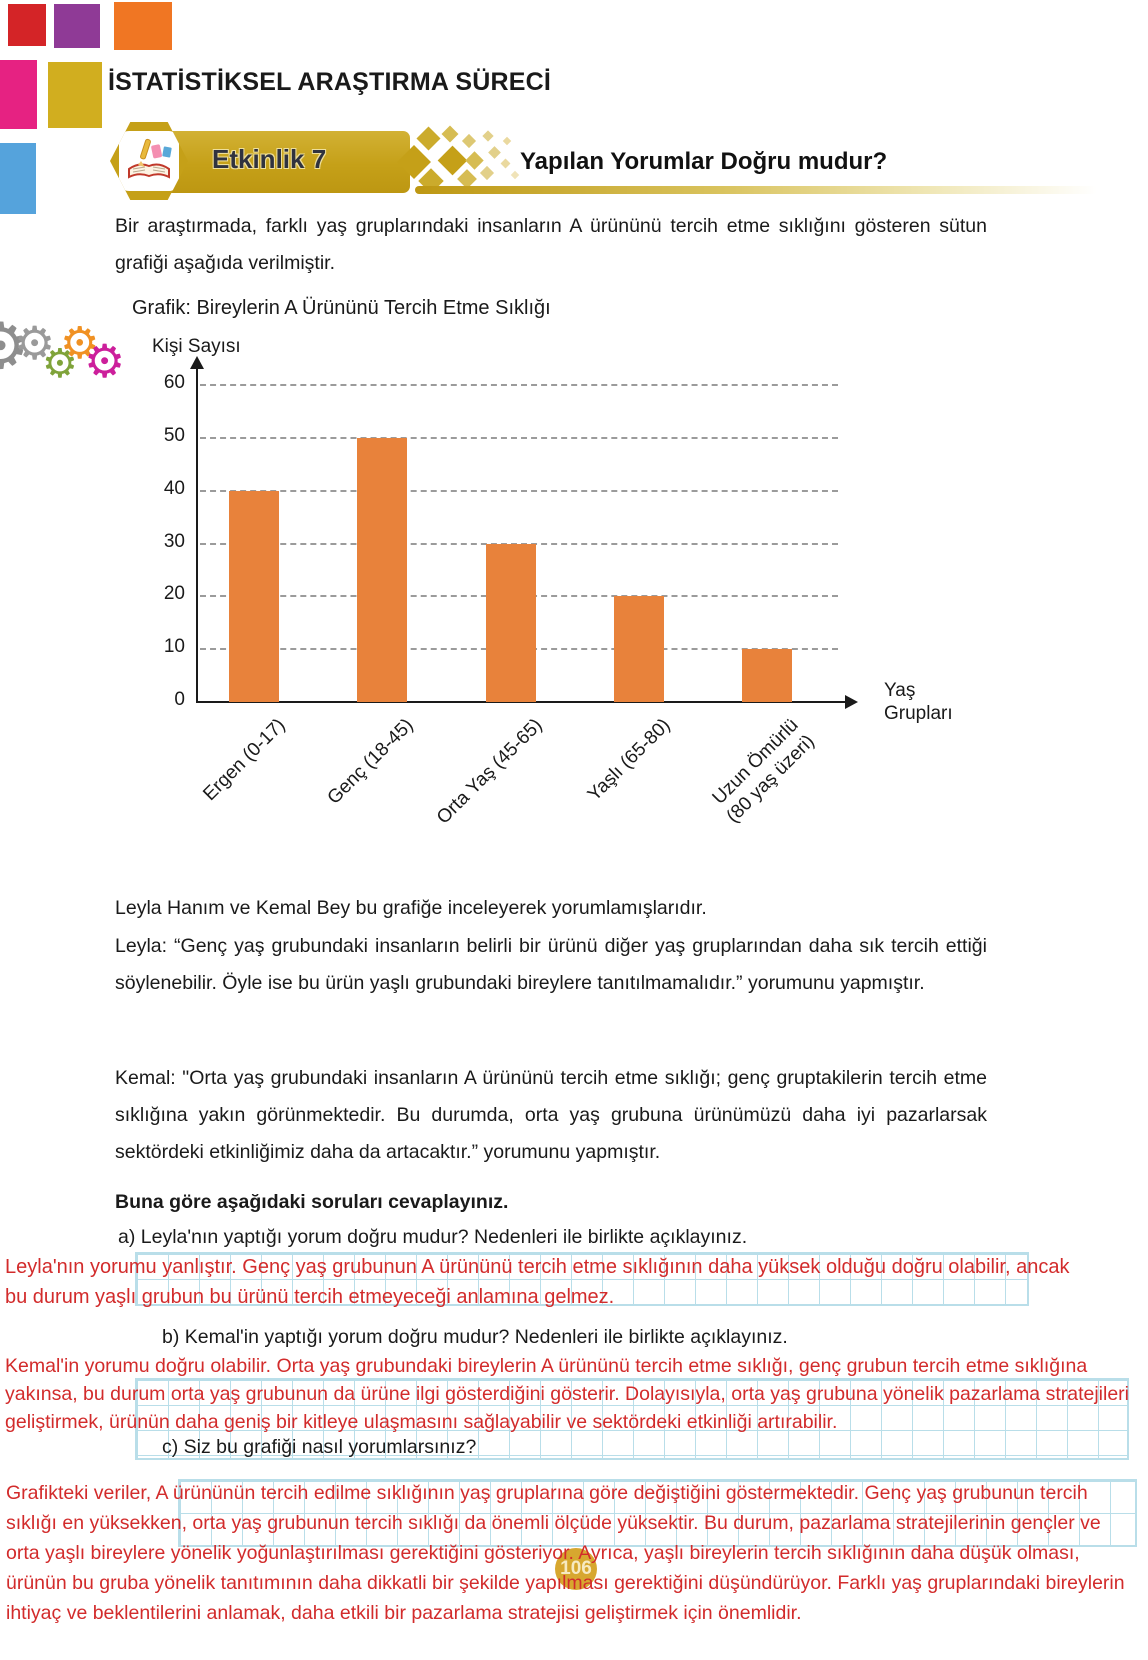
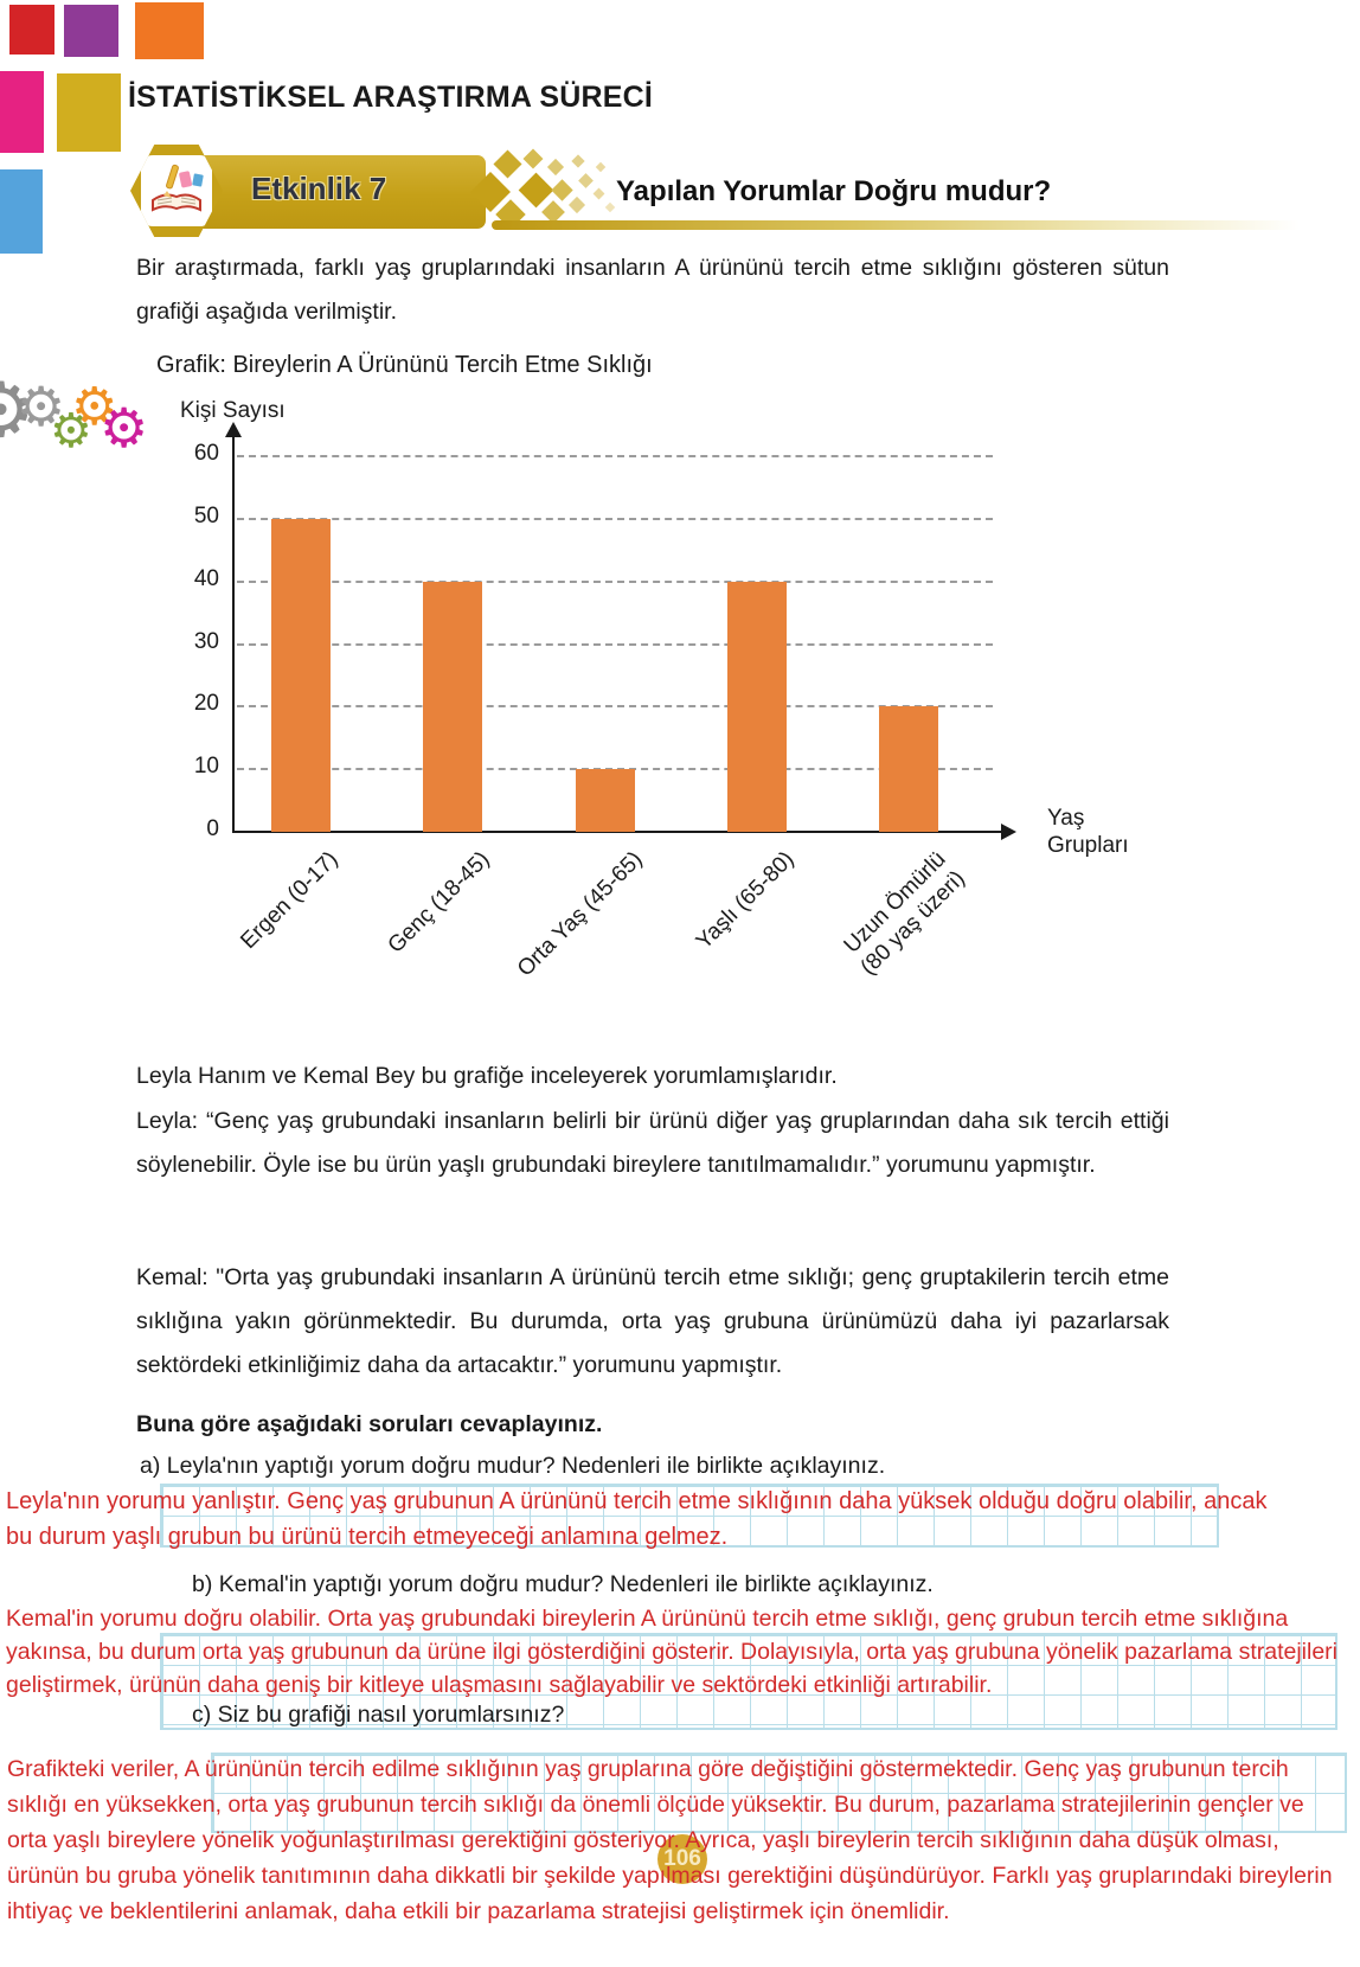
Ergen (0-17): 40 -> 50
Genç (18-45): 50 -> 40
Orta Yaş (45-65): 30 -> 10
Yaşlı (65-80): 20 -> 40
Uzun Ömürlü (80 yaş üzeri): 10 -> 20
